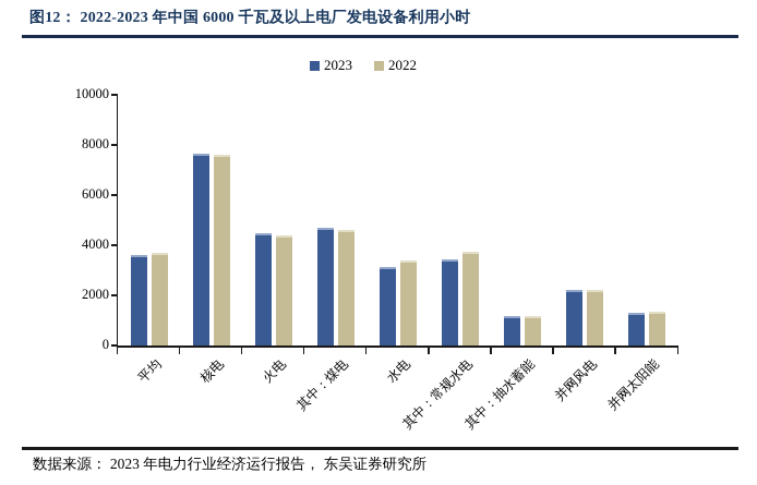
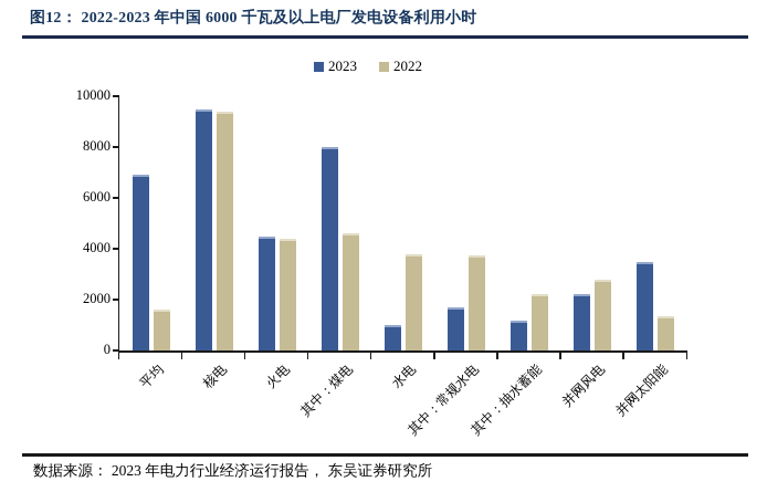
2023/平均: 3600 -> 6900
2022/平均: 3700 -> 1600
2023/核电: 7700 -> 9500
2022/核电: 7600 -> 9400
2023/其中：煤电: 4700 -> 8000
2023/水电: 3100 -> 1000
2022/水电: 3400 -> 3800
2023/其中：常规水电: 3400 -> 1700
2022/其中：抽水蓄能: 1200 -> 2200
2022/并网风电: 2200 -> 2800
2023/并网太阳能: 1300 -> 3500
